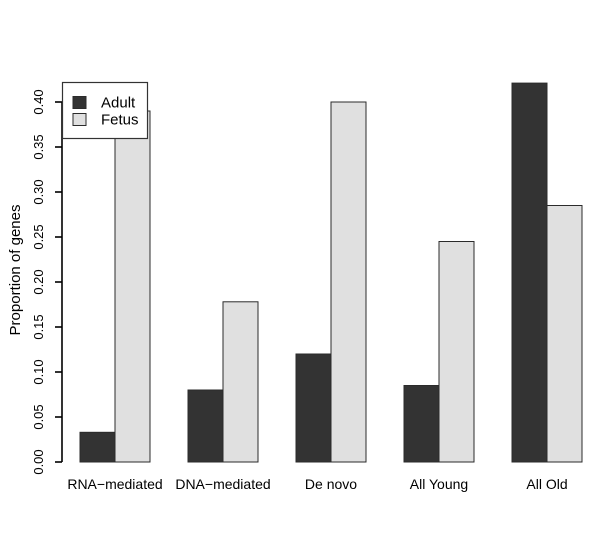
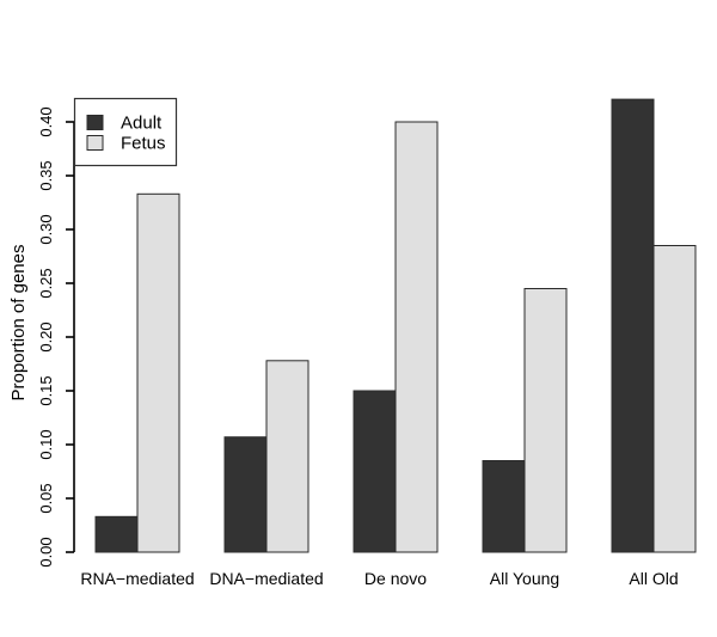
Fetus/RNA−mediated: 0.39 -> 0.33
Adult/DNA−mediated: 0.08 -> 0.11
Adult/De novo: 0.12 -> 0.15
